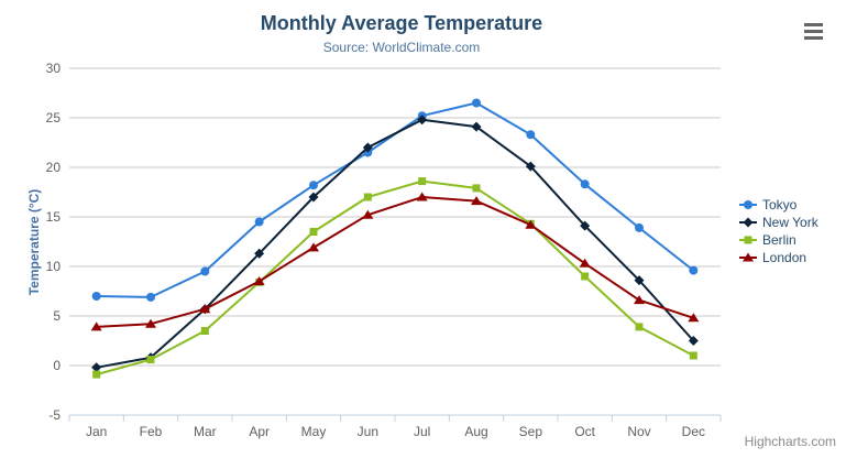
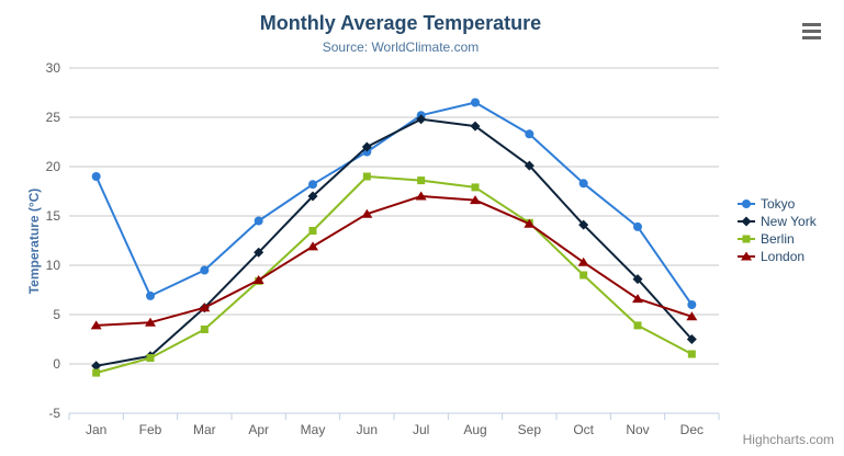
Tokyo/Jan: 7 -> 19
Berlin/Jun: 17 -> 19
Tokyo/Dec: 10 -> 6
